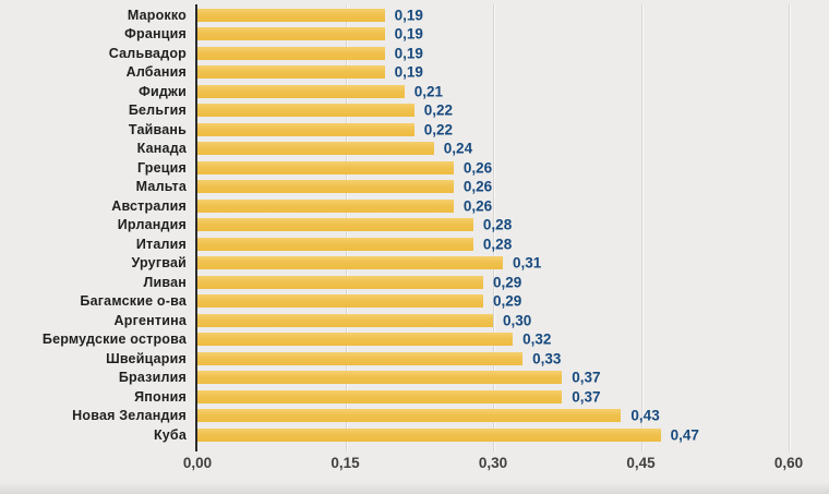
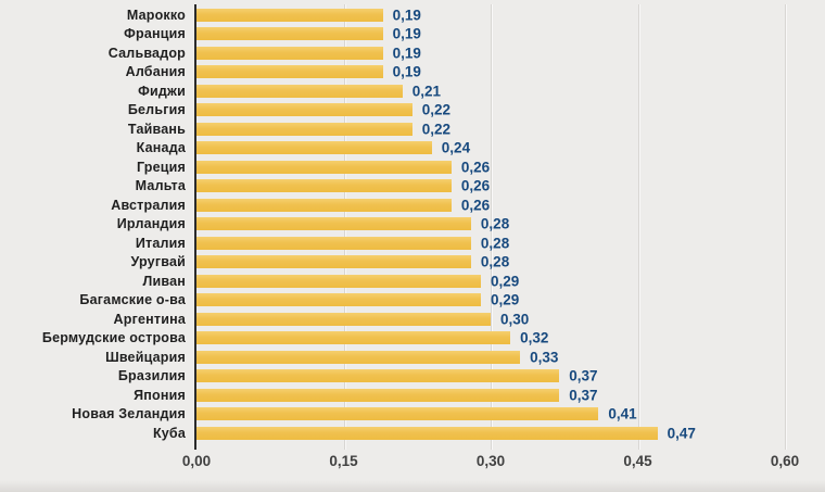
Уругвай: 0,31 -> 0,28
Новая Зеландия: 0,43 -> 0,41
